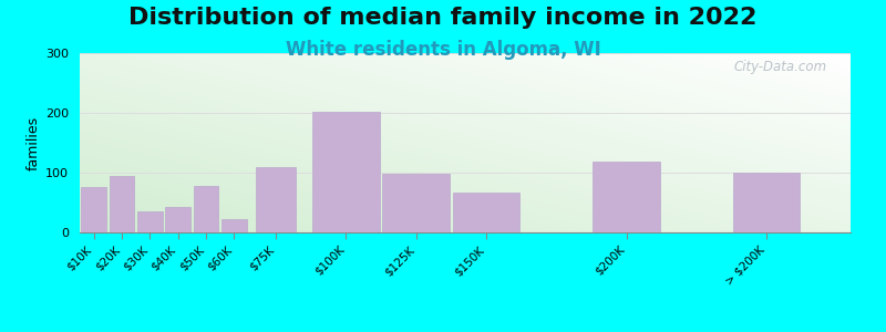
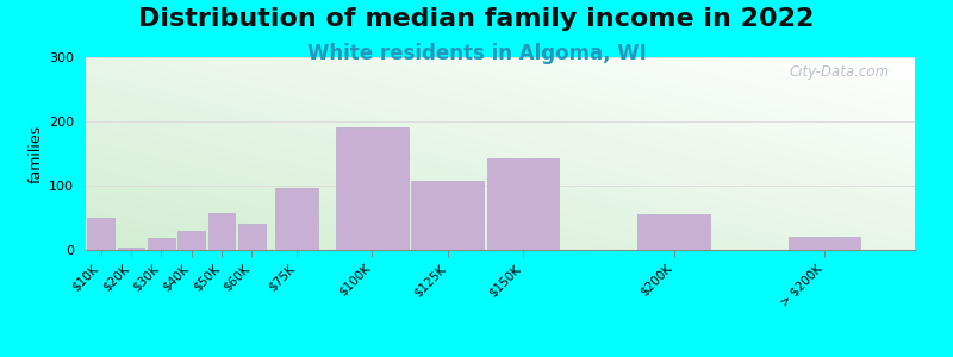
$10K: 76 -> 50
$20K: 94 -> 3
$30K: 36 -> 18
$40K: 42 -> 30
$50K: 78 -> 58
$60K: 22 -> 40
$75K: 110 -> 97
$100K: 202 -> 190
$125K: 98 -> 108
$150K: 66 -> 143
$200K: 118 -> 55
> $200K: 100 -> 20
